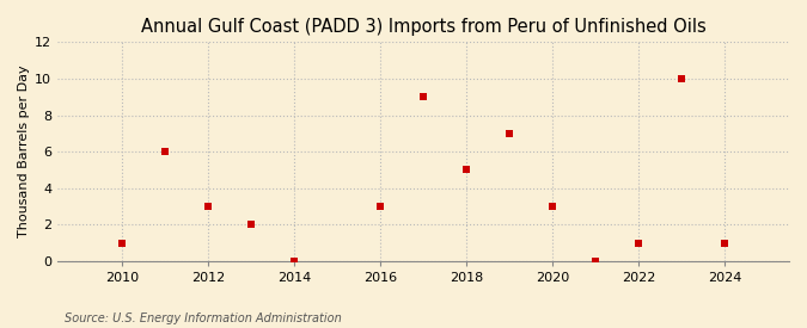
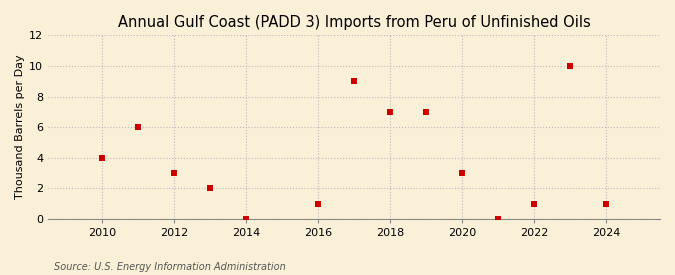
2010: 1 -> 4
2016: 3 -> 1
2018: 5 -> 7
